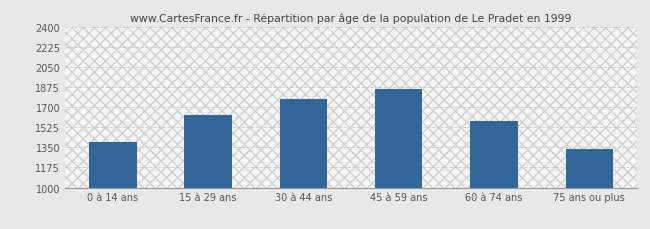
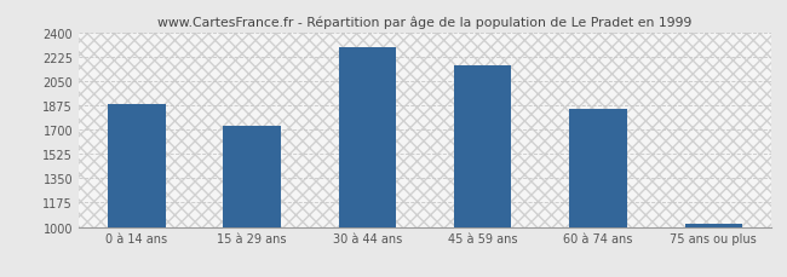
0 à 14 ans: 1400 -> 1880
15 à 29 ans: 1630 -> 1720
30 à 44 ans: 1770 -> 2300
45 à 59 ans: 1860 -> 2160
60 à 74 ans: 1580 -> 1840
75 ans ou plus: 1340 -> 1020
